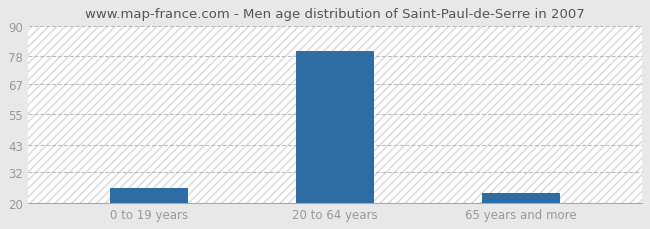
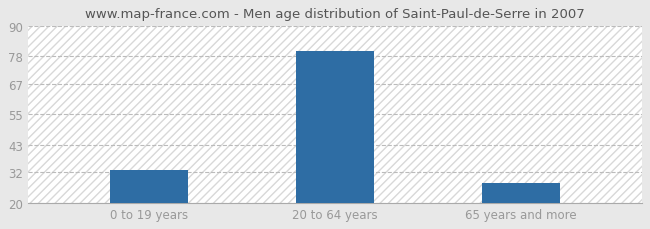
0 to 19 years: 26 -> 33
65 years and more: 24 -> 28
